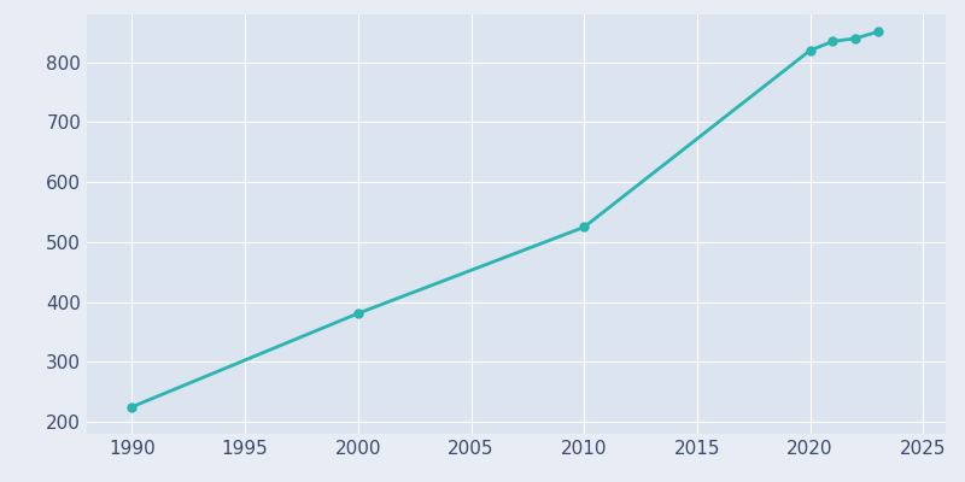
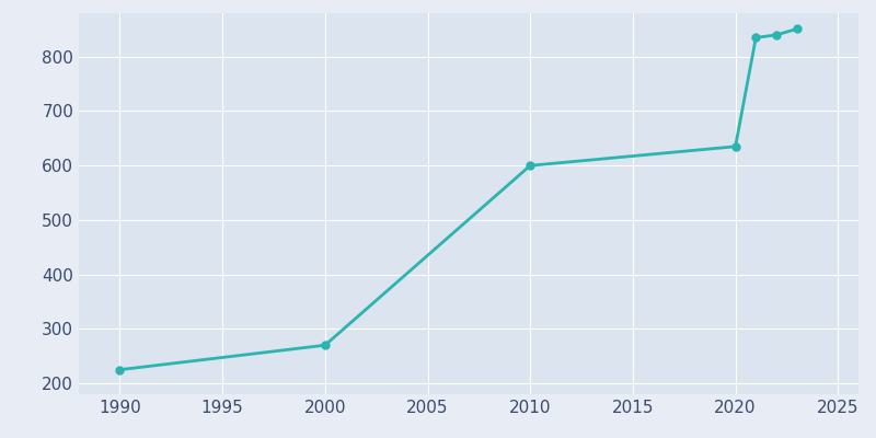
2000: 381 -> 270
2010: 525 -> 600
2020: 820 -> 635
